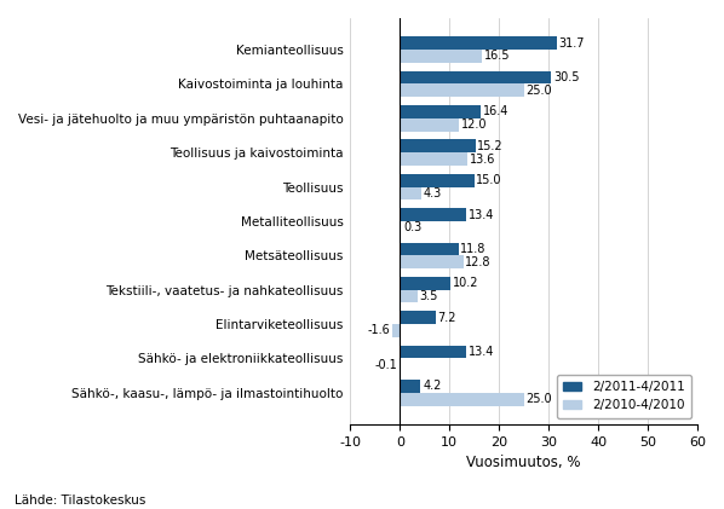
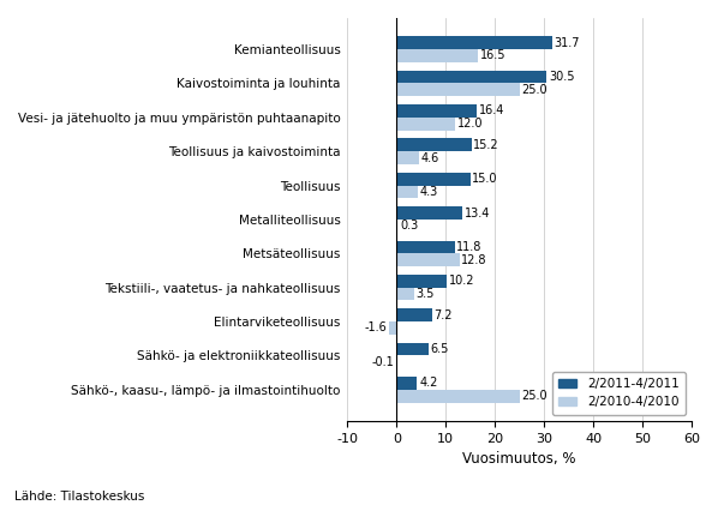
2/2010-4/2010/Teollisuus ja kaivostoiminta: 13.6 -> 4.6
2/2011-4/2011/Sähkö- ja elektroniikkateollisuus: 13.4 -> 6.5
